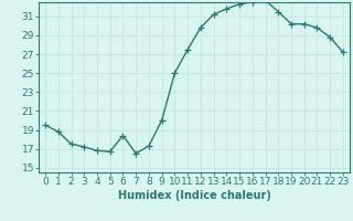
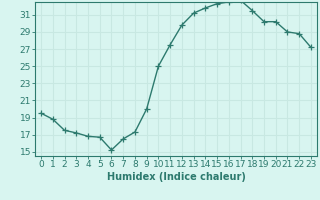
6: 18.4 -> 15.2
21: 29.8 -> 29.0
